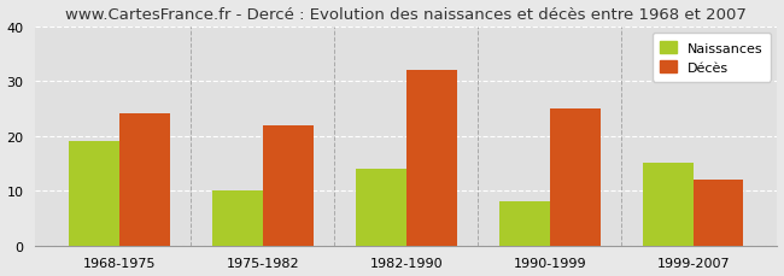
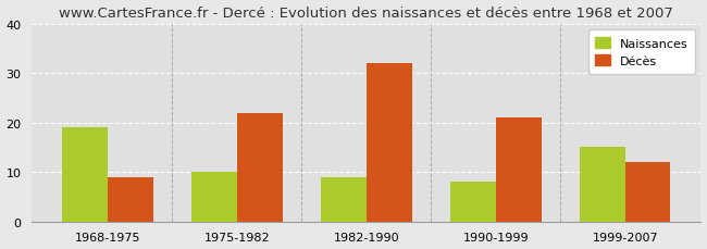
Décès/1968-1975: 24 -> 9
Naissances/1982-1990: 14 -> 9
Décès/1990-1999: 25 -> 21
